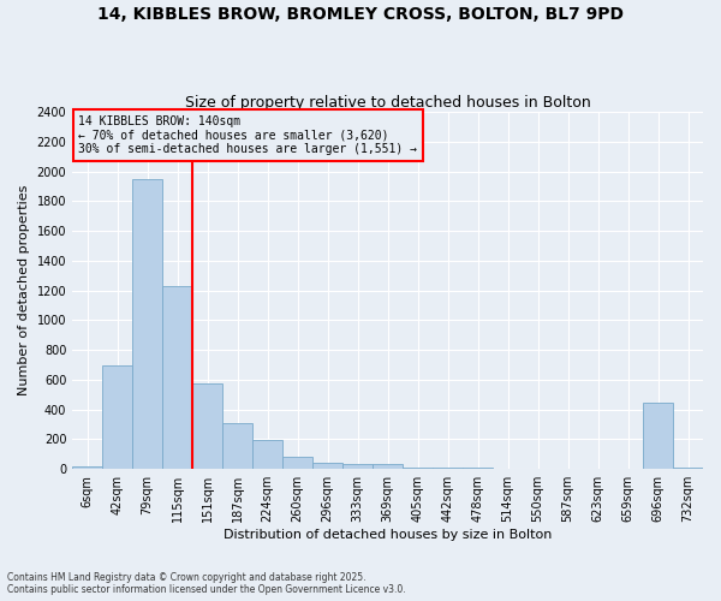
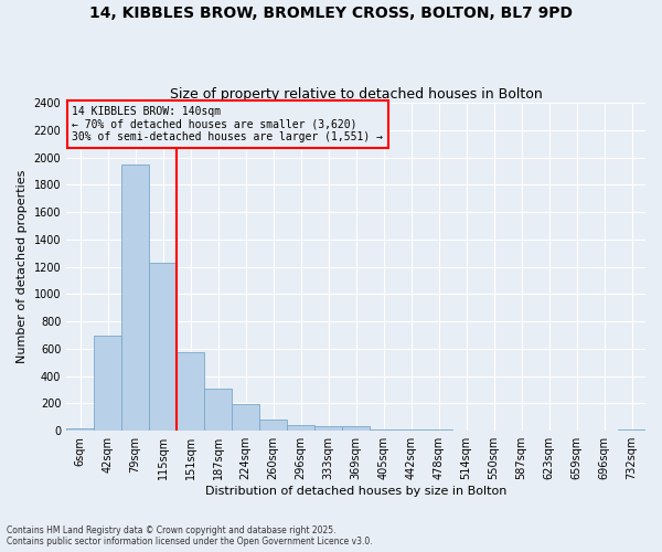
696sqm: 450 -> 0
